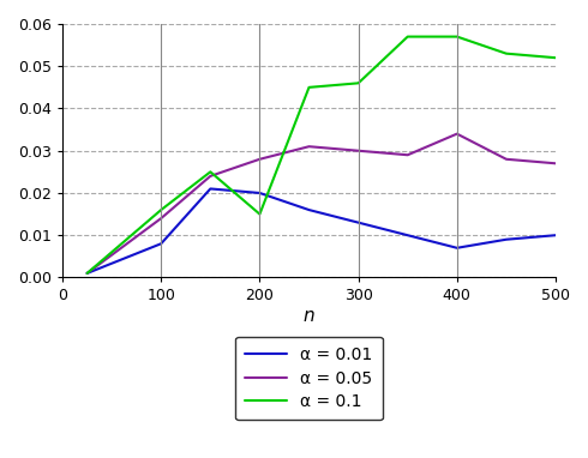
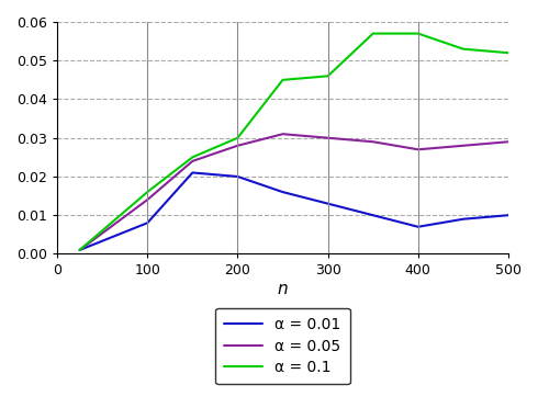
α = 0.1/200: 0.015 -> 0.030
α = 0.05/400: 0.034 -> 0.027
α = 0.05/500: 0.027 -> 0.029
